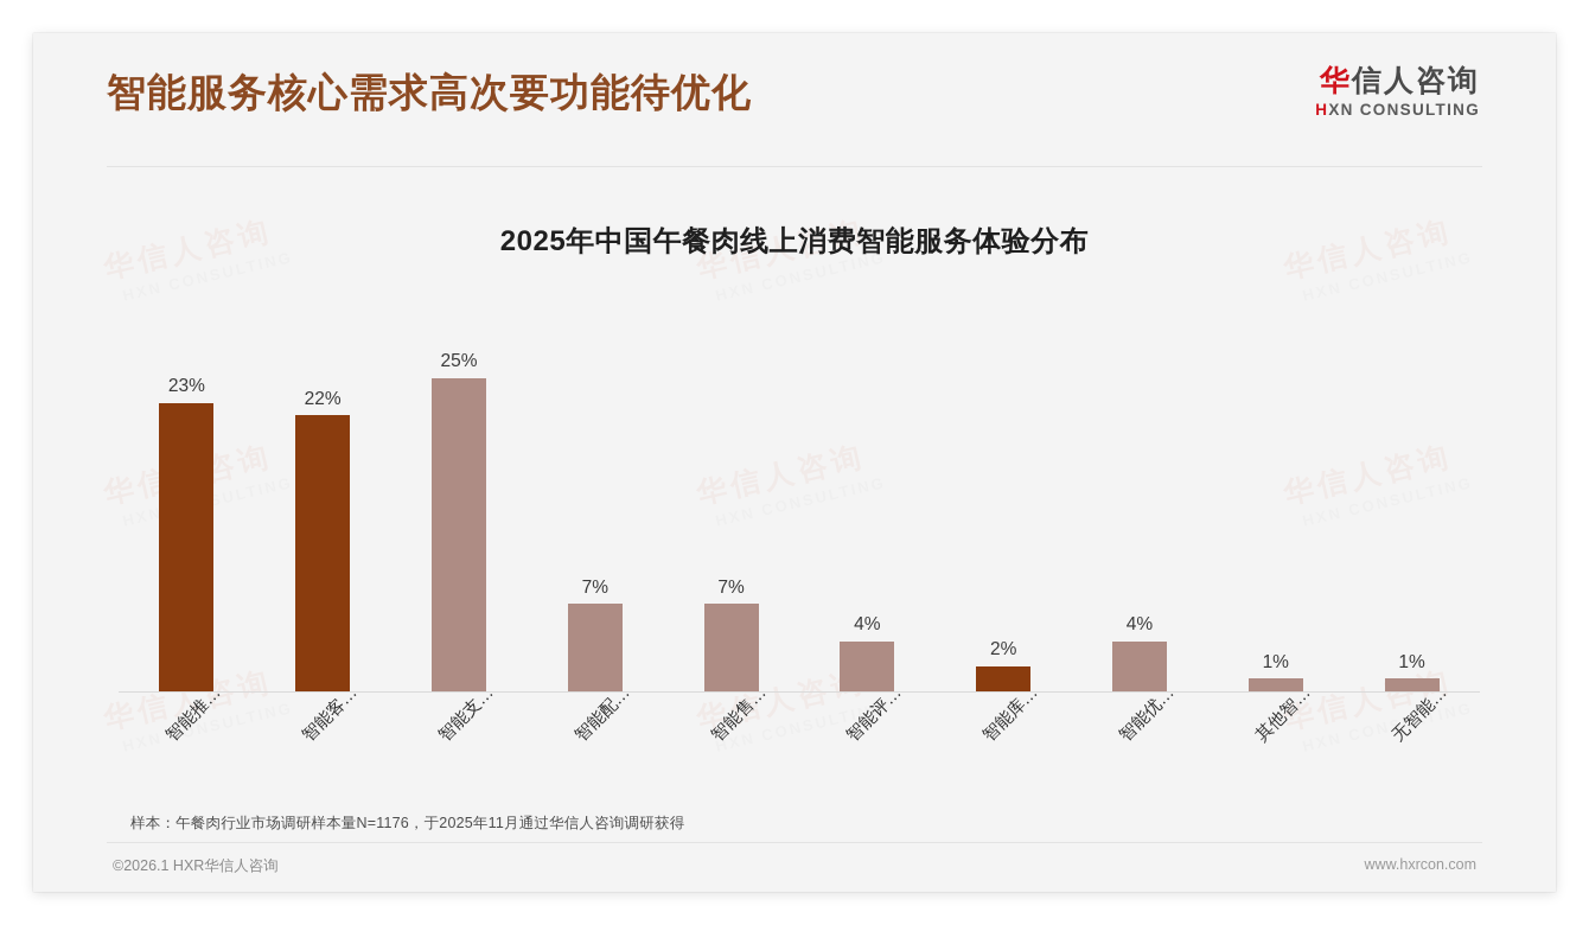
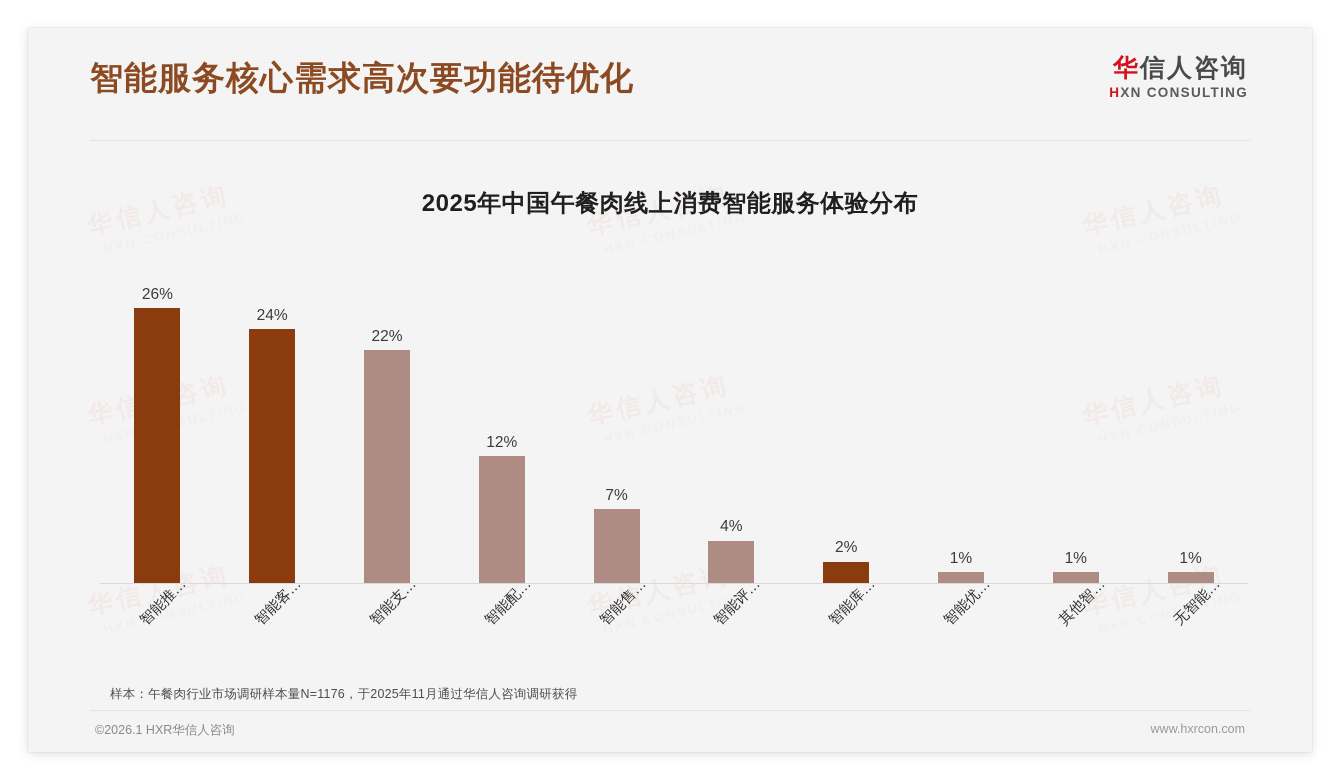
智能推…: 23% -> 26%
智能客…: 22% -> 24%
智能支…: 25% -> 22%
智能配…: 7% -> 12%
智能优…: 4% -> 1%
